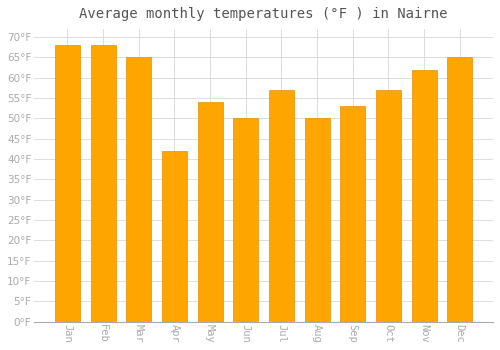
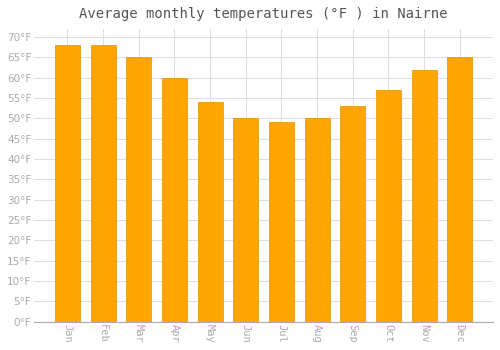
Apr: 42°F -> 60°F
Jul: 57°F -> 49°F
